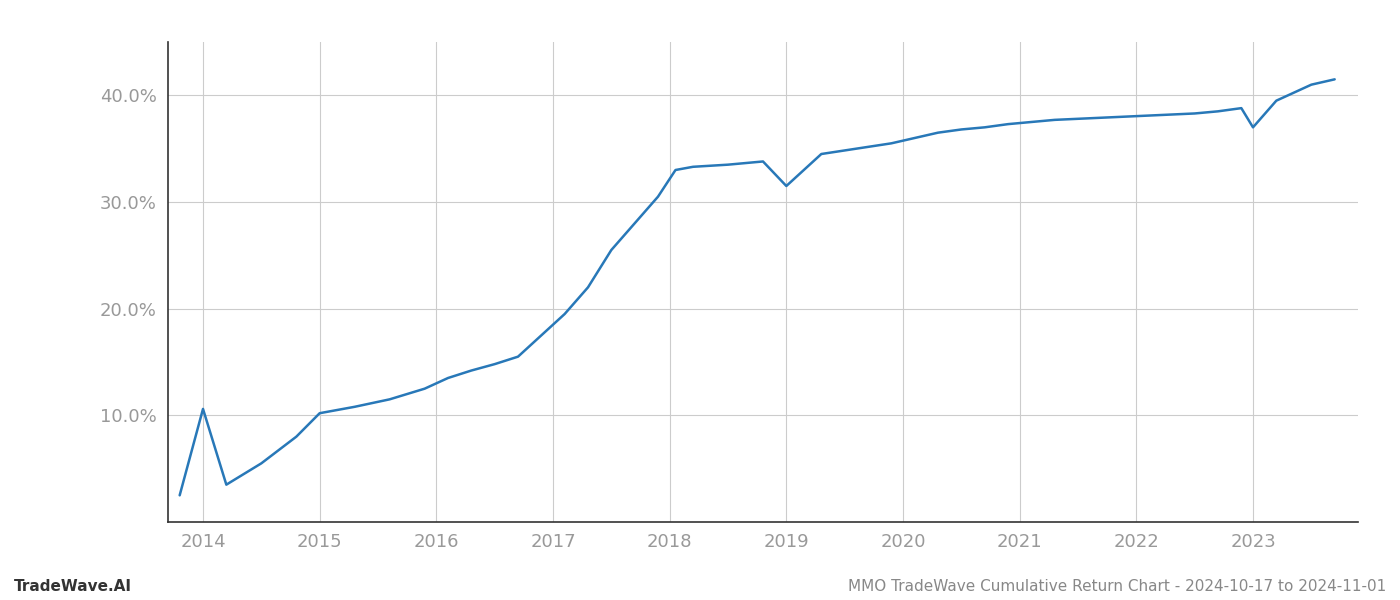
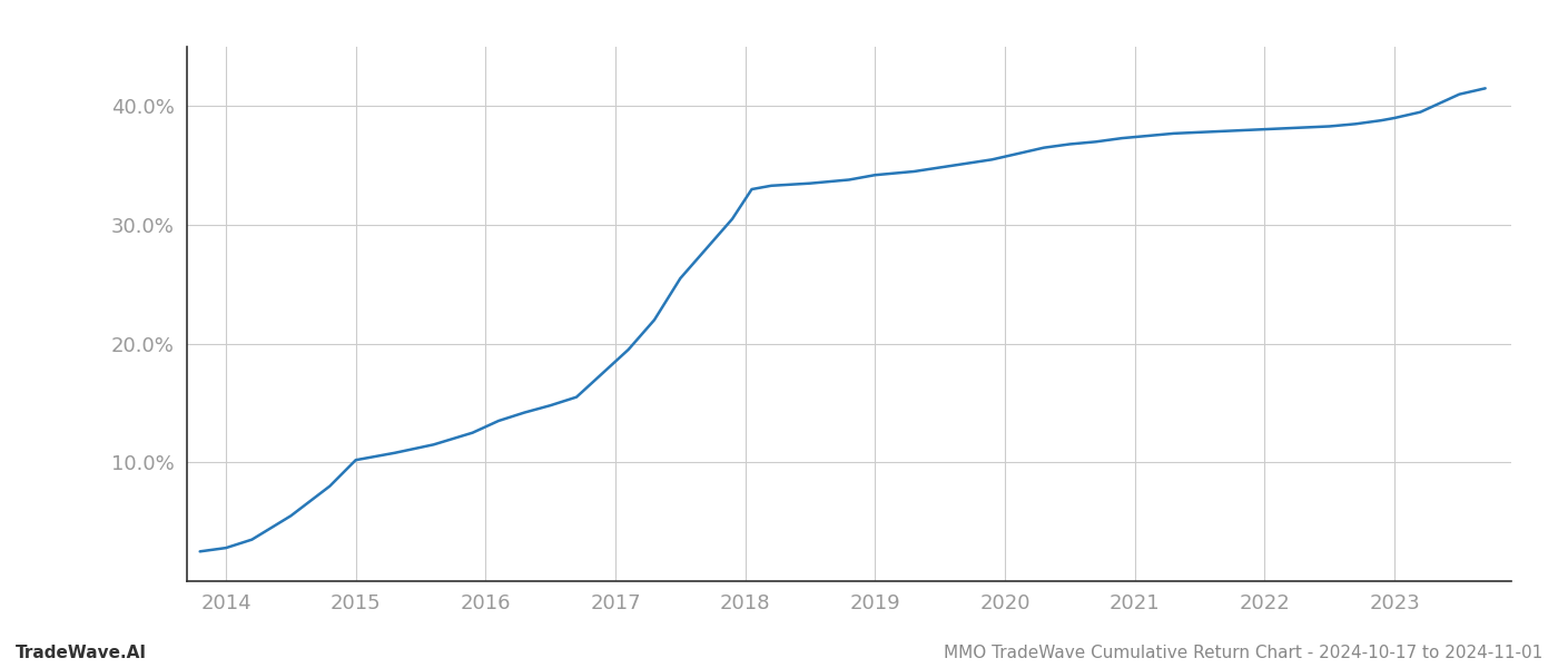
2014: 10.6% -> 2.8%
2019: 31.5% -> 34.2%
2023: 37.0% -> 39.0%
